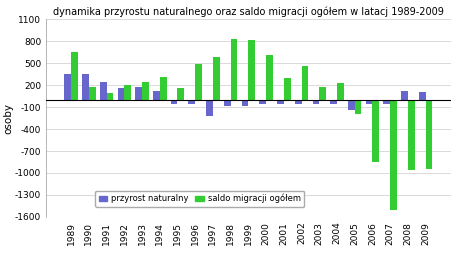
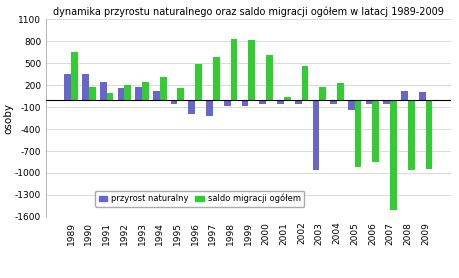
przyrost naturalny/1996: -60 -> -200
saldo migracji ogółem/2001: 300 -> 40
przyrost naturalny/2003: -50 -> -960
saldo migracji ogółem/2005: -200 -> -920
